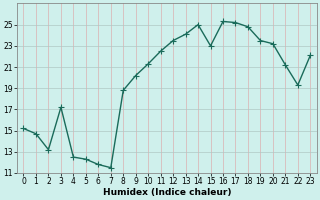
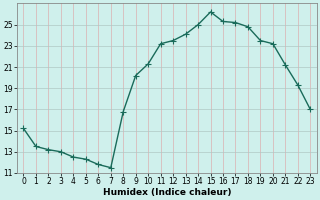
1: 14.7 -> 13.5
3: 17.2 -> 13.0
8: 18.8 -> 16.8
11: 22.5 -> 23.2
15: 23.0 -> 26.2
23: 22.1 -> 17.0
